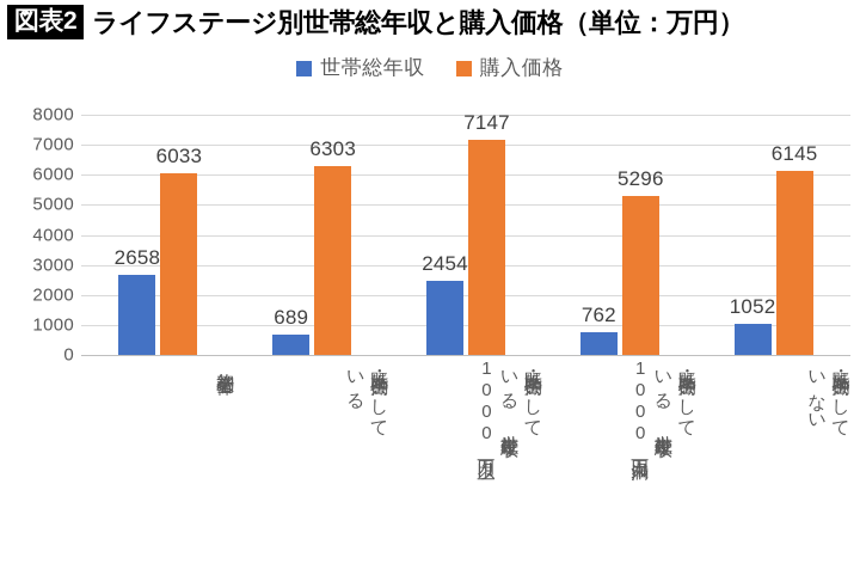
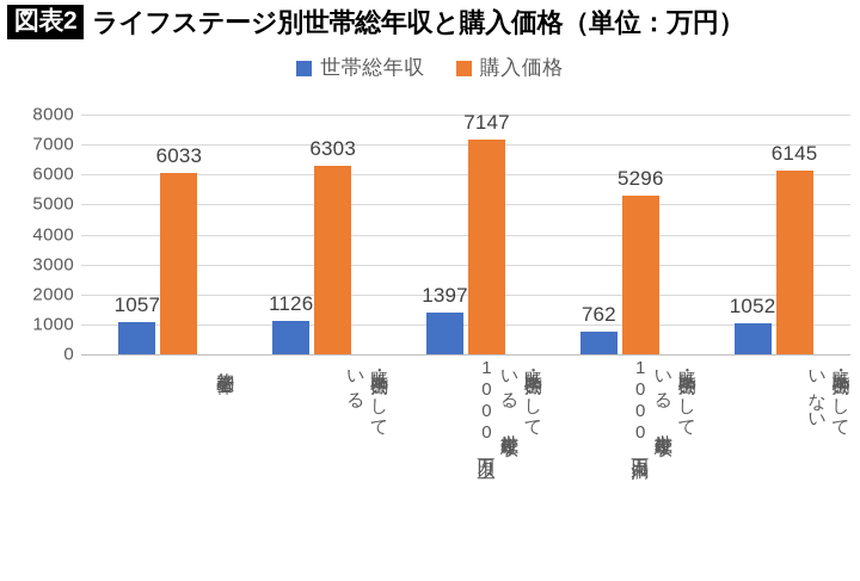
世帯総年収/契約者全体: 2658 -> 1057
世帯総年収/既婚・共働きしている: 689 -> 1126
世帯総年収/既婚・共働きしている、世帯総年収1000万円以上: 2454 -> 1397
